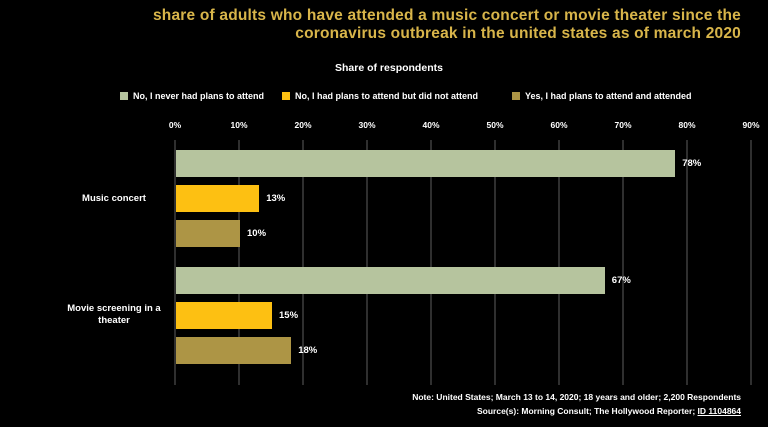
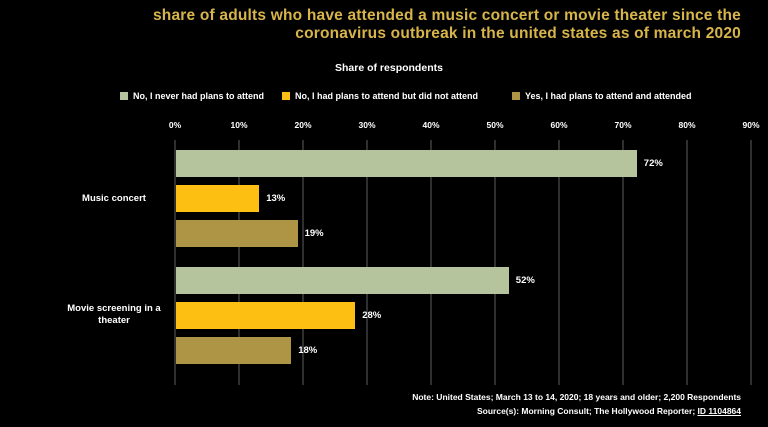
No, I never had plans to attend/Music concert: 78% -> 72%
Yes, I had plans to attend and attended/Music concert: 10% -> 19%
No, I never had plans to attend/Movie screening in a theater: 67% -> 52%
No, I had plans to attend but did not attend/Movie screening in a theater: 15% -> 28%
